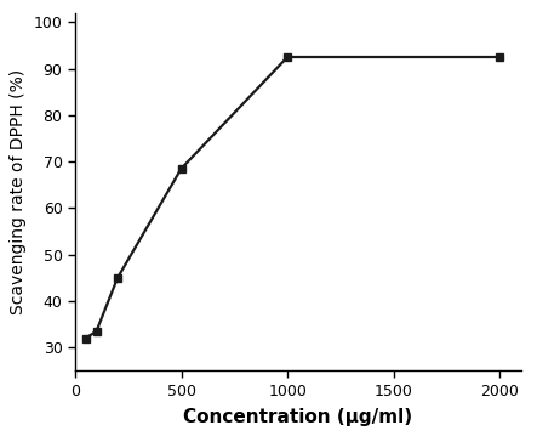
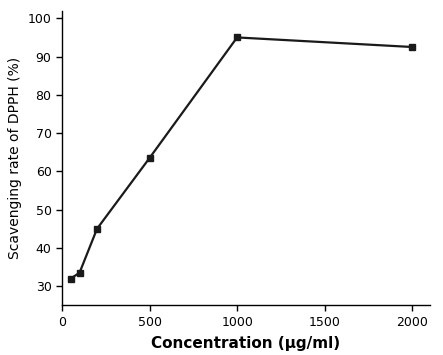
500: 68.5 -> 63.5
1000: 92.5 -> 95.0
